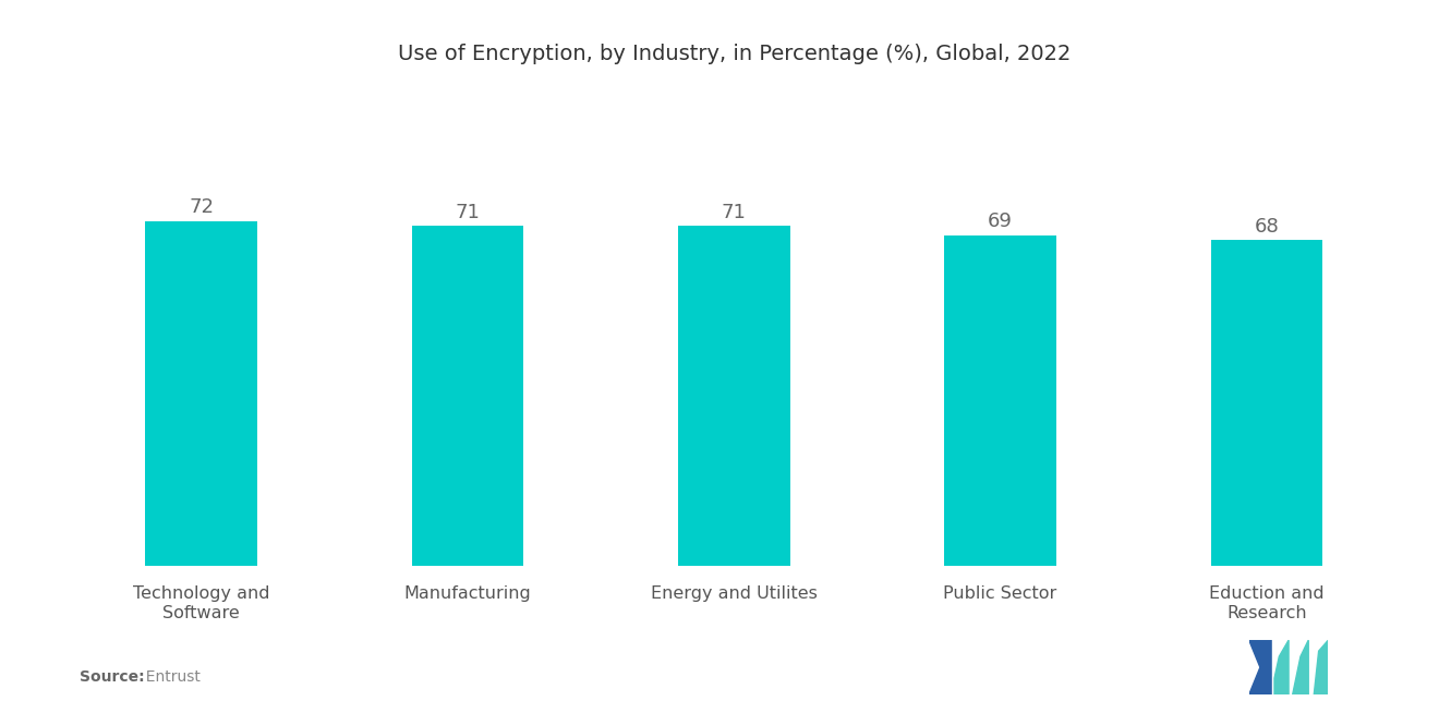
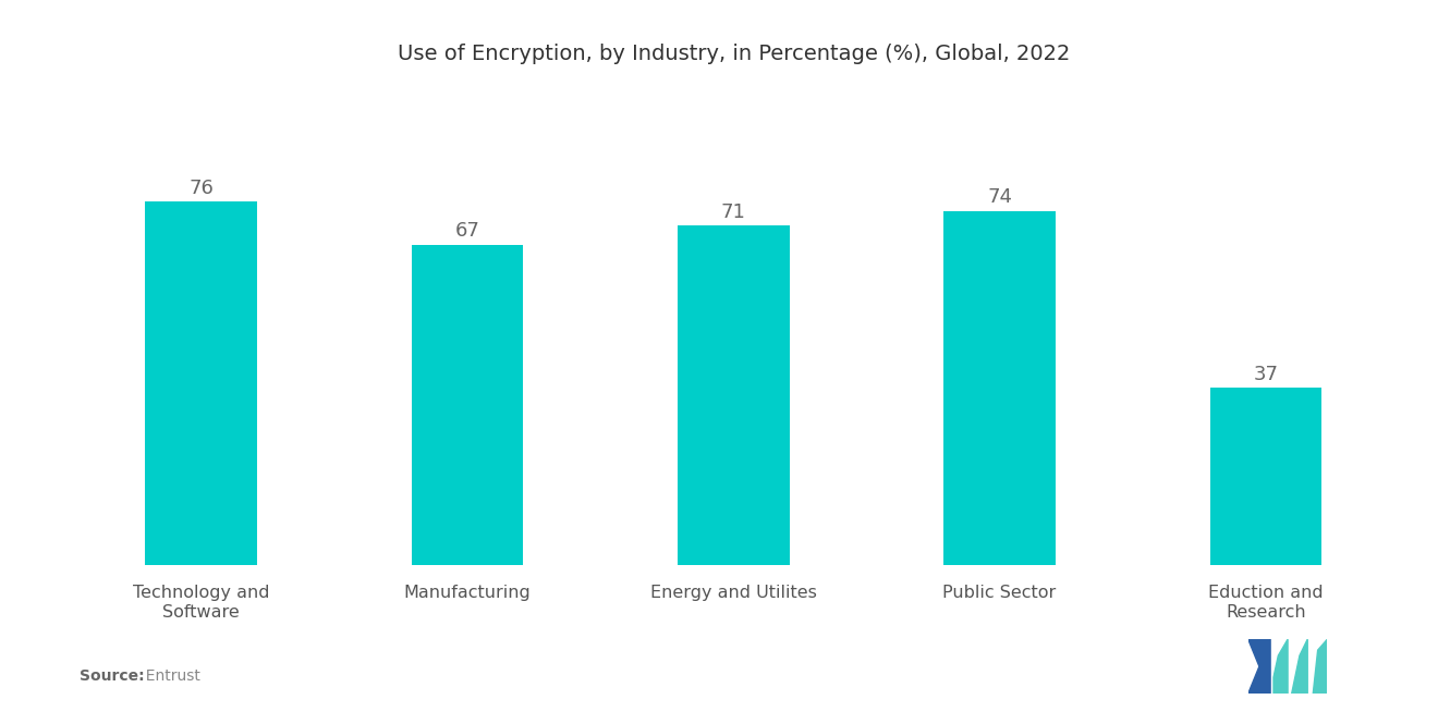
Technology and Software: 72 -> 76
Manufacturing: 71 -> 67
Public Sector: 69 -> 74
Eduction and Research: 68 -> 37
